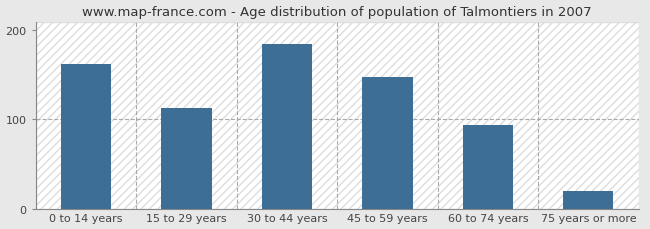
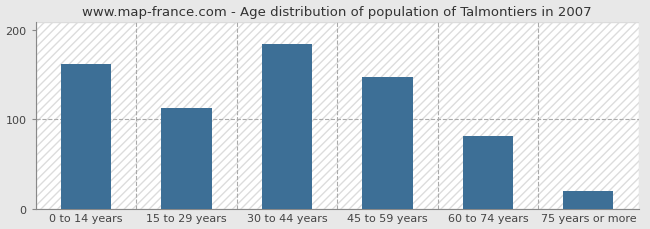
60 to 74 years: 94 -> 82
